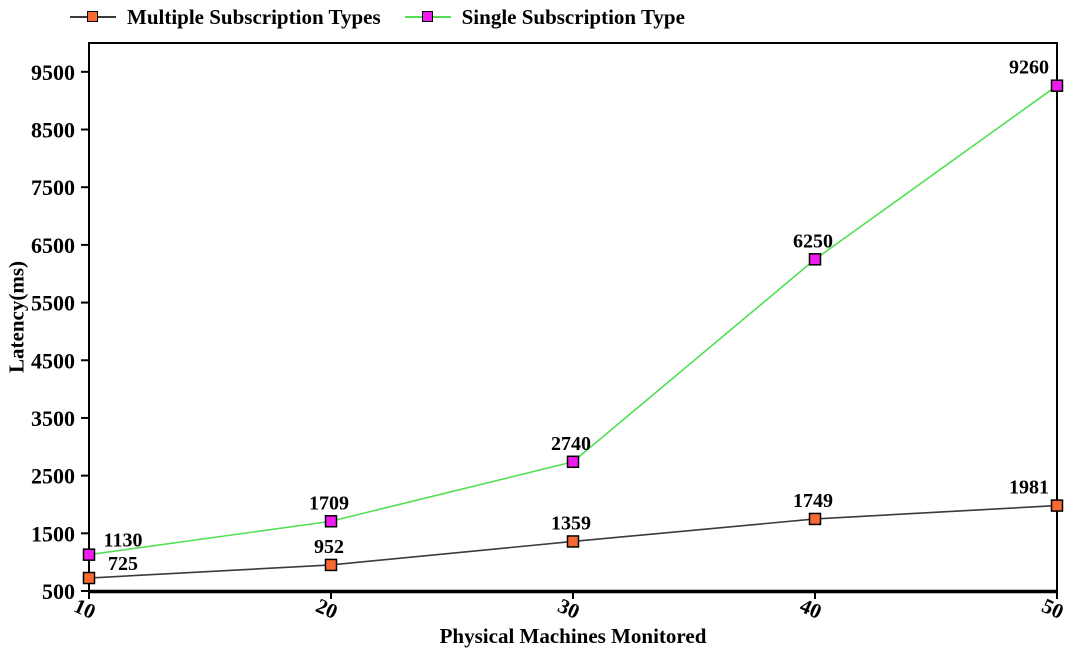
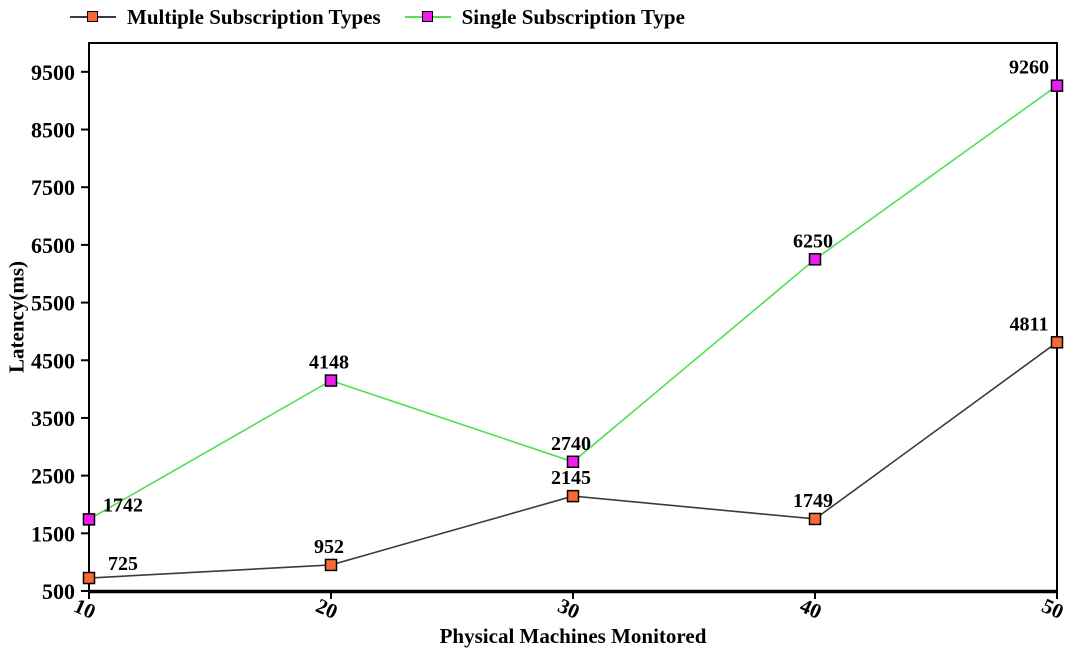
Single Subscription Type/10: 1130 -> 1742
Single Subscription Type/20: 1709 -> 4148
Multiple Subscription Types/30: 1359 -> 2145
Multiple Subscription Types/50: 1981 -> 4811
